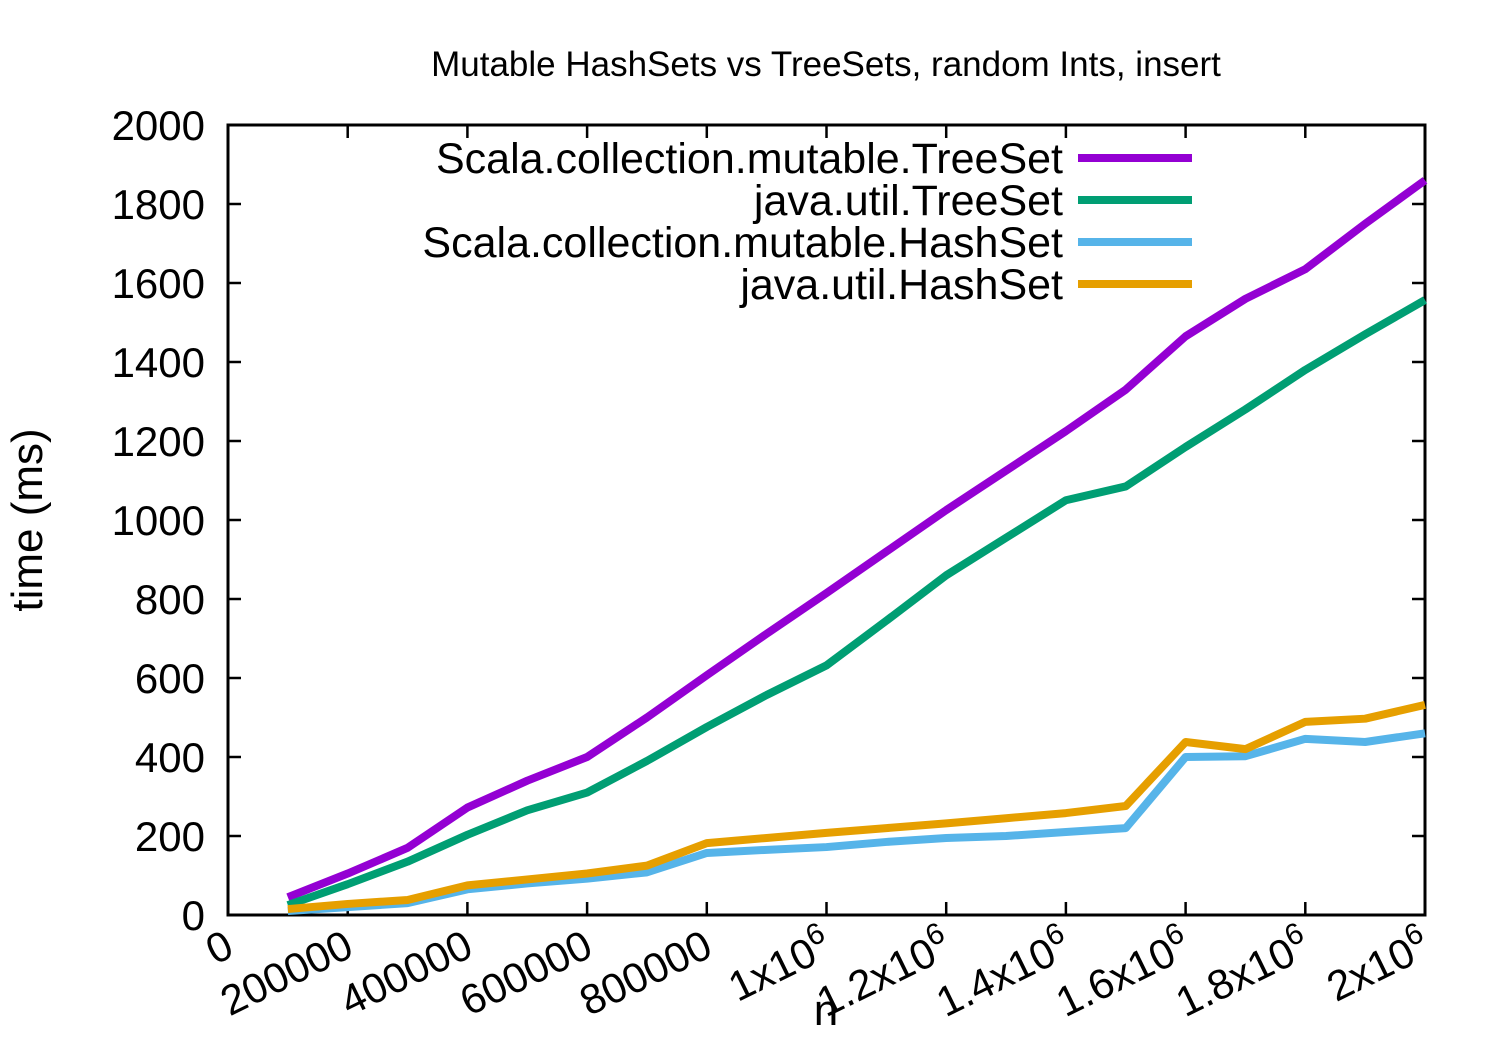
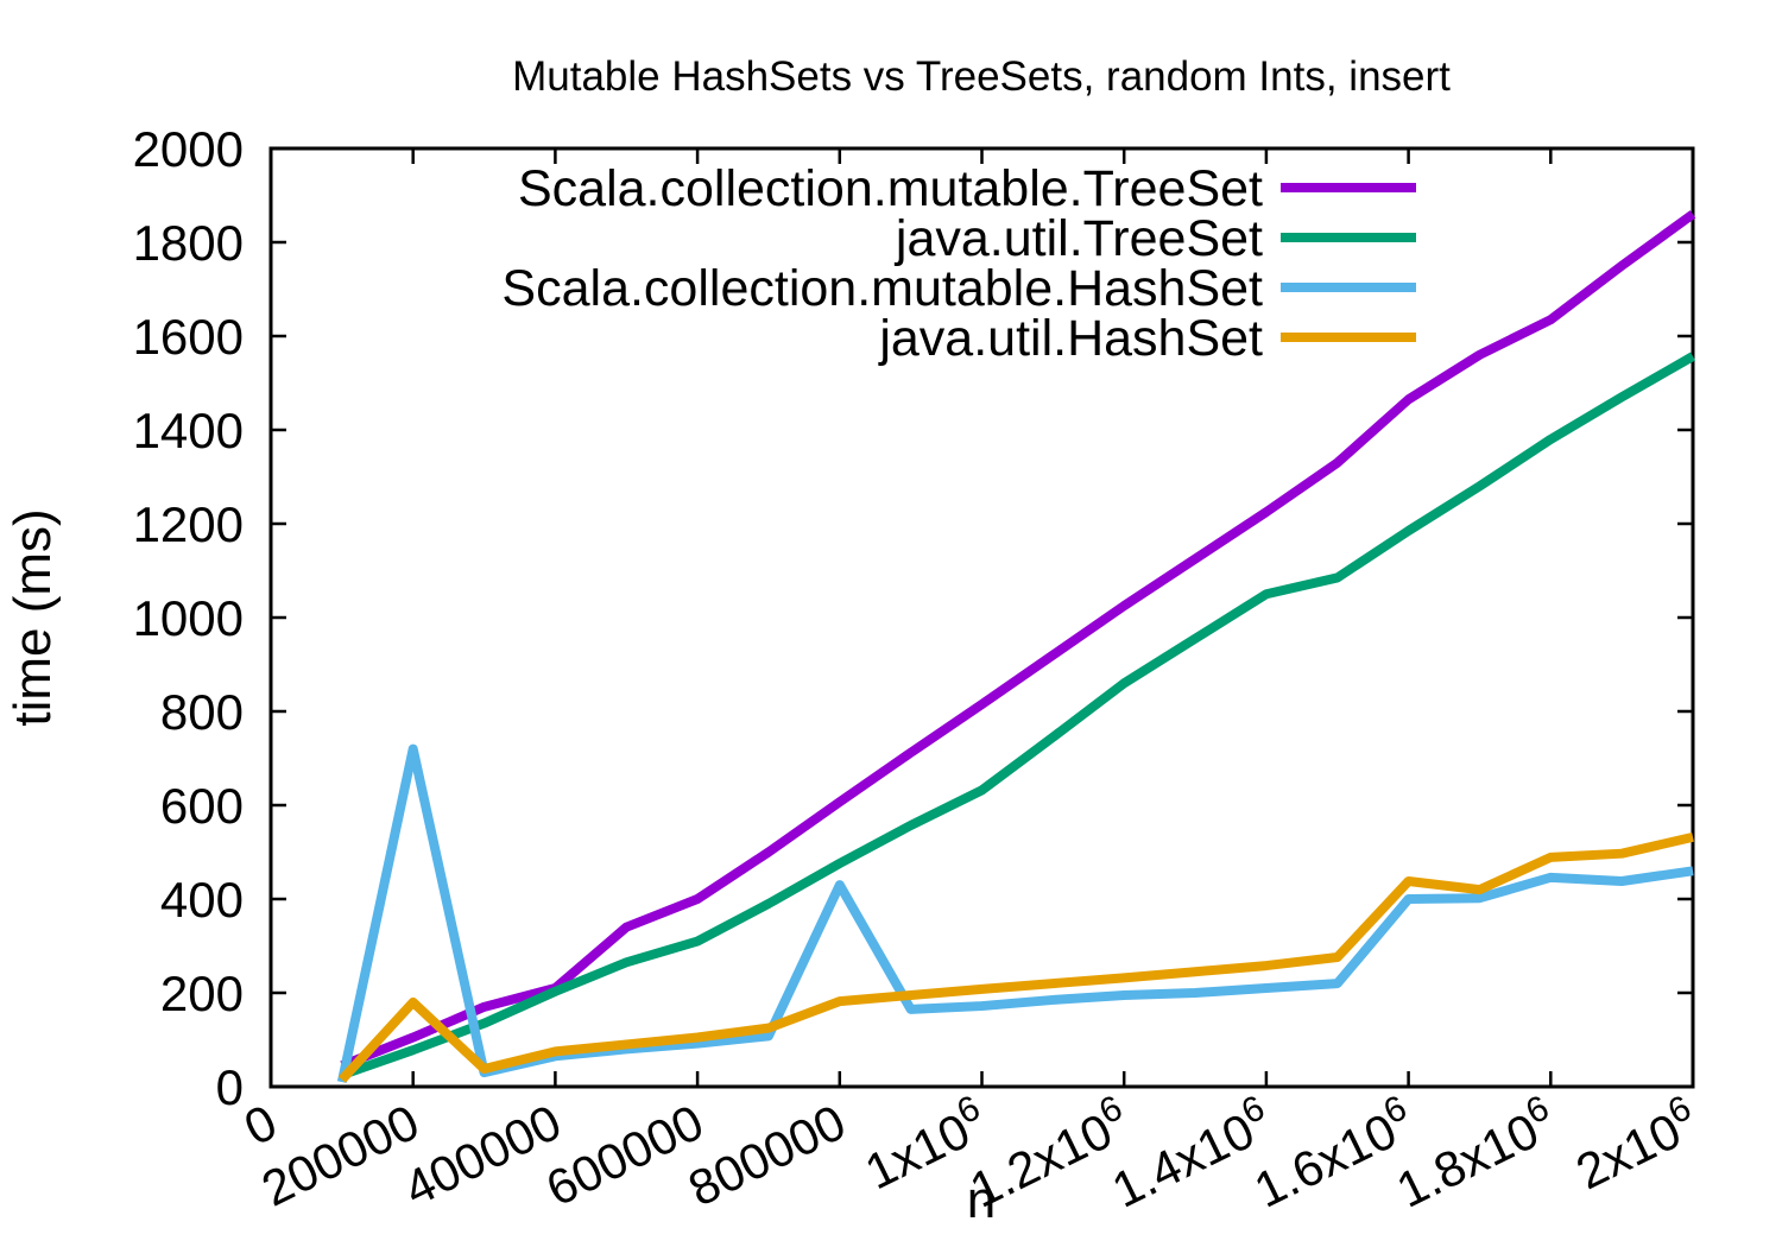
Scala.collection.mutable.HashSet/200000: 20 -> 720
java.util.HashSet/200000: 30 -> 180
Scala.collection.mutable.TreeSet/400000: 270 -> 210
Scala.collection.mutable.HashSet/800000: 160 -> 430
